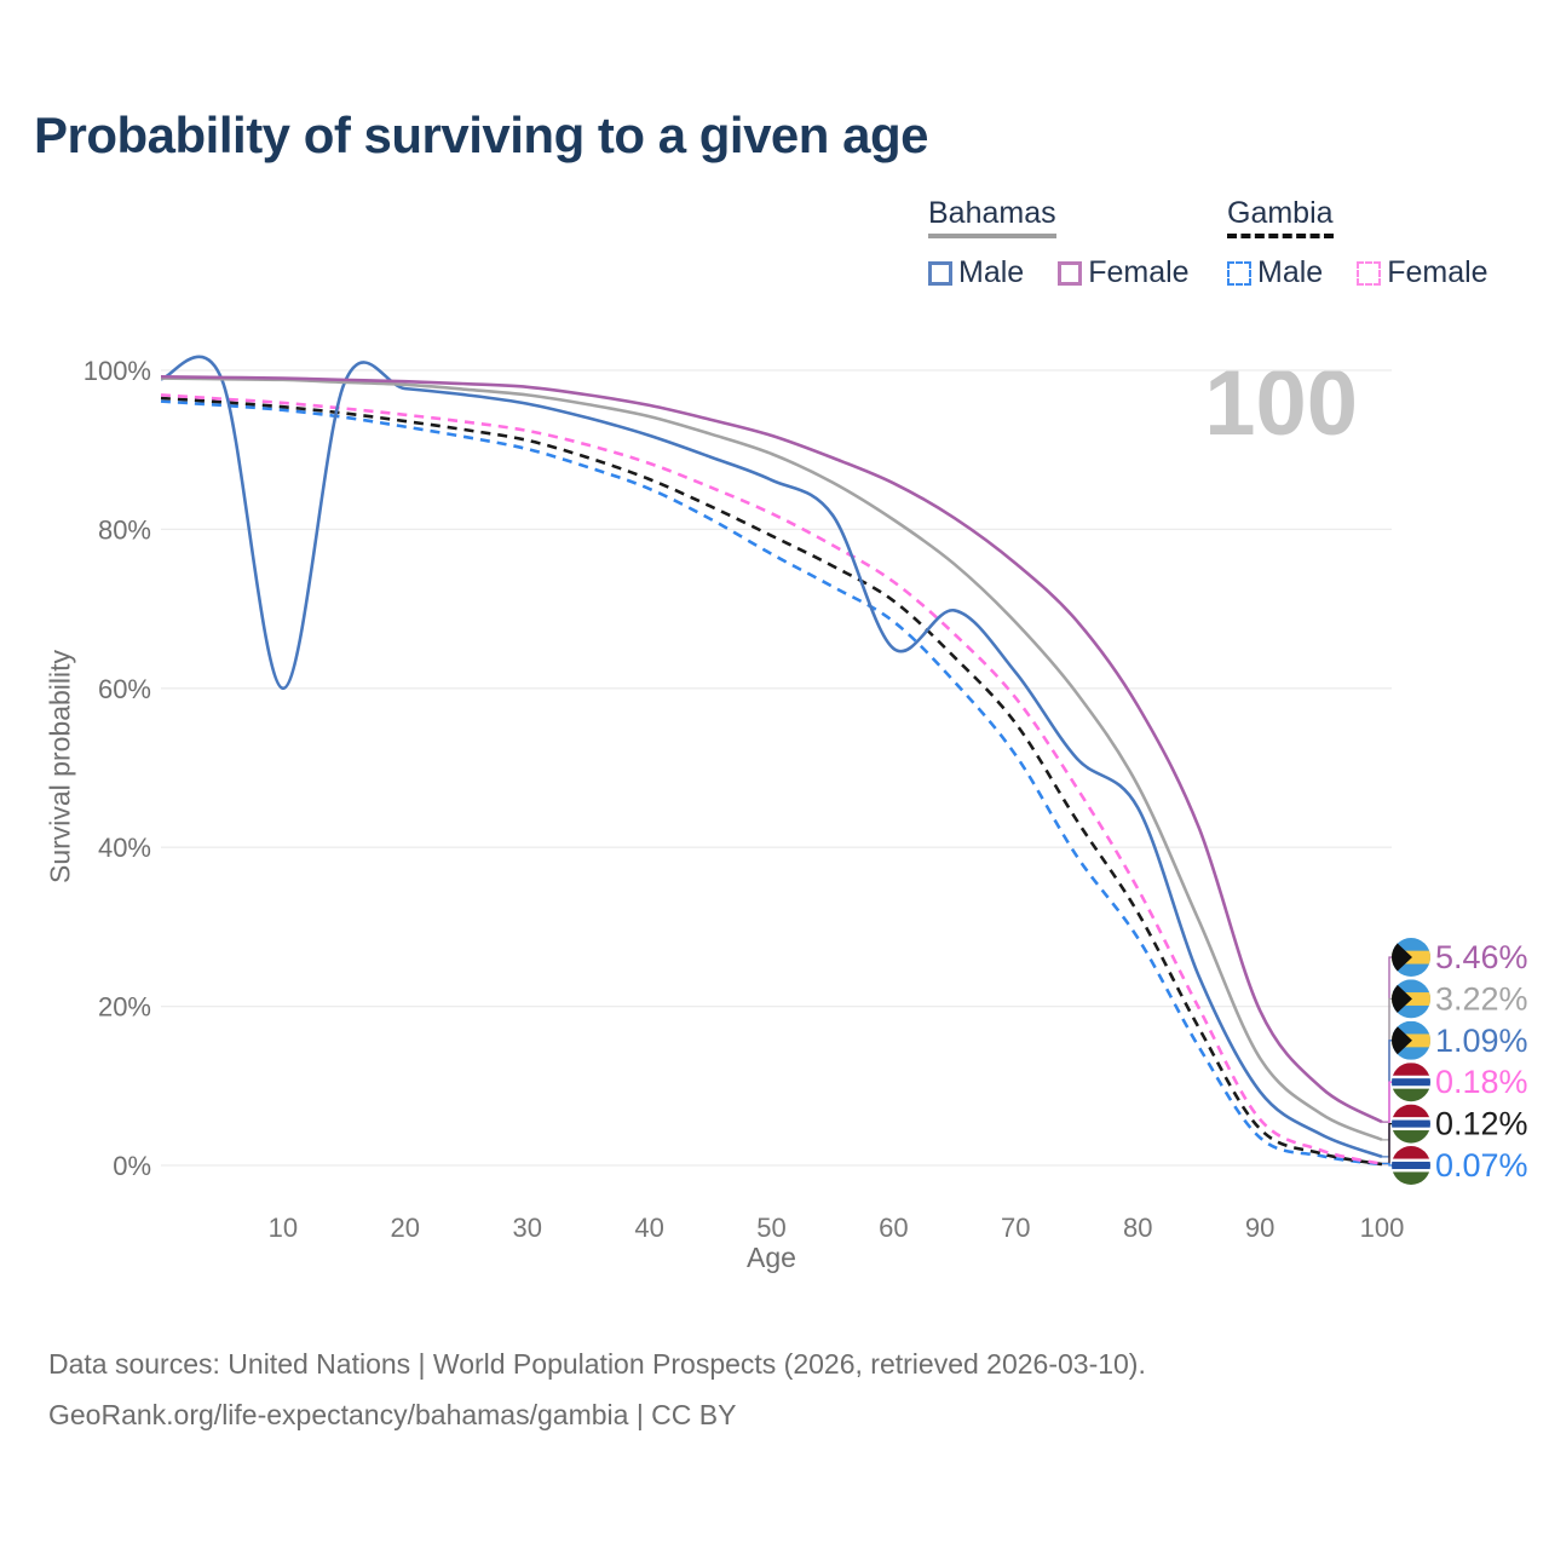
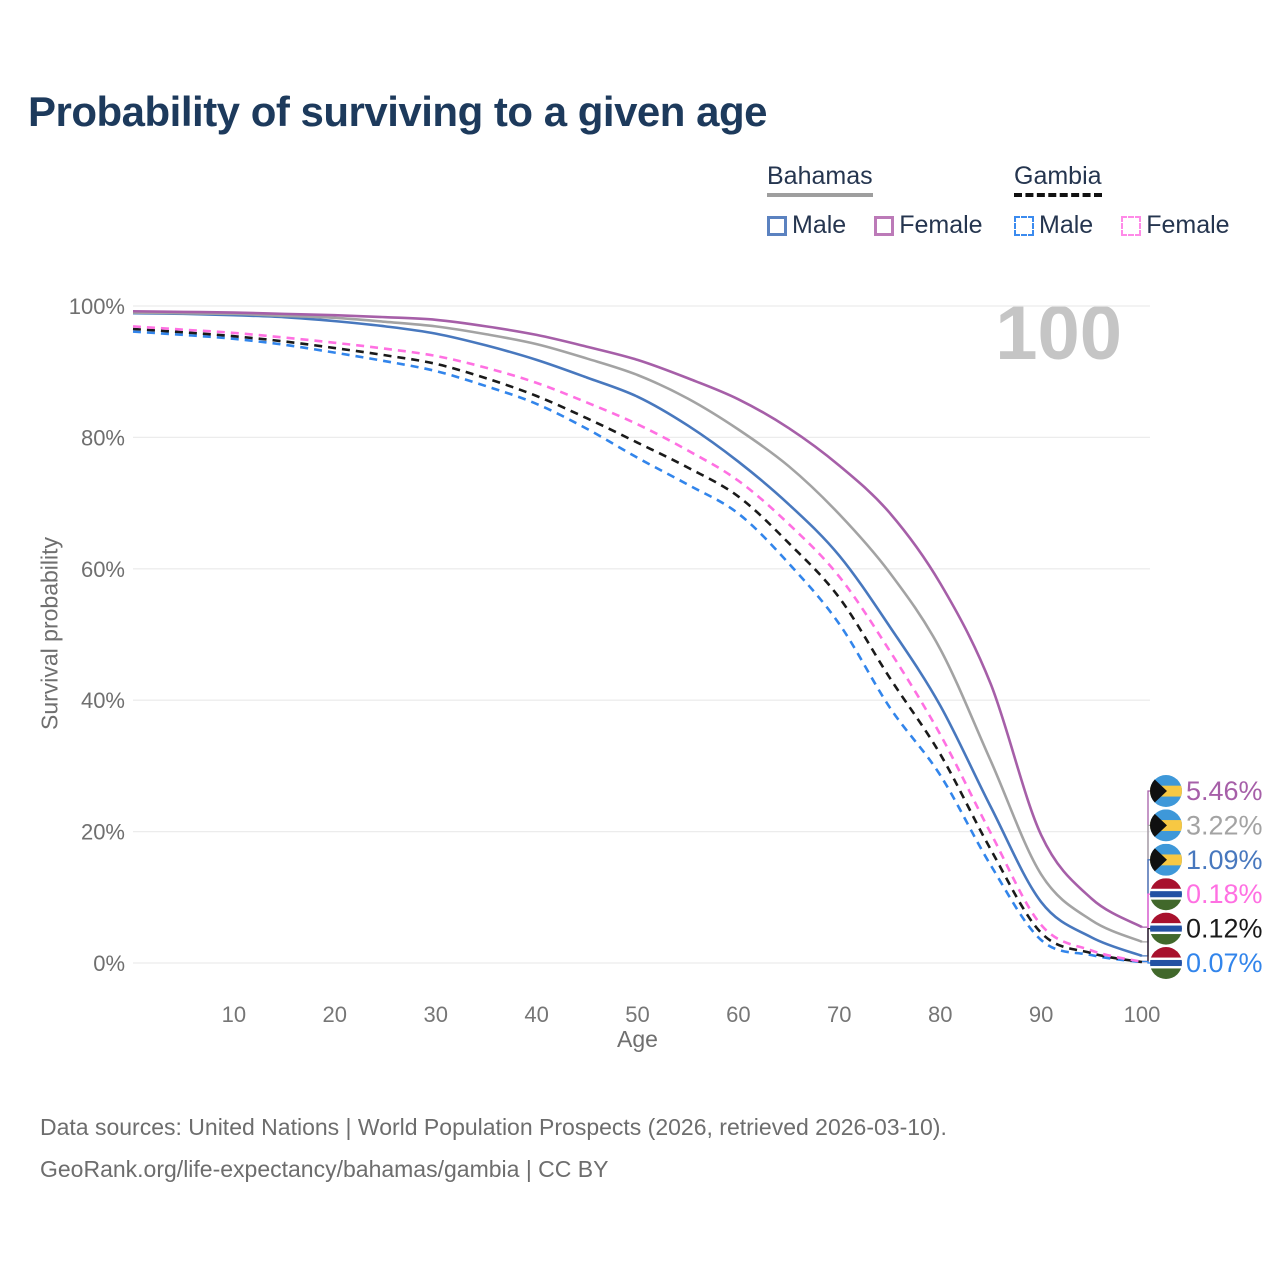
Bahamas Male/10: 60% -> 99%
Bahamas Male/60: 65% -> 76%
Bahamas Male/80: 45% -> 39%
